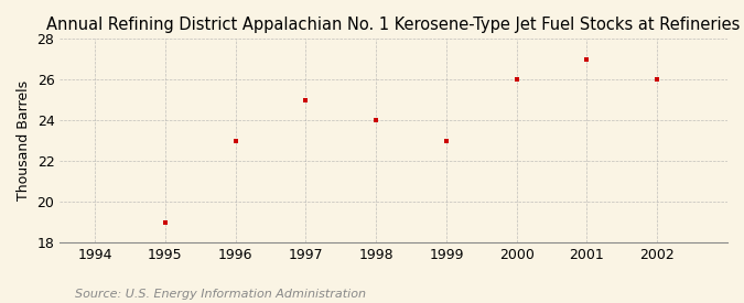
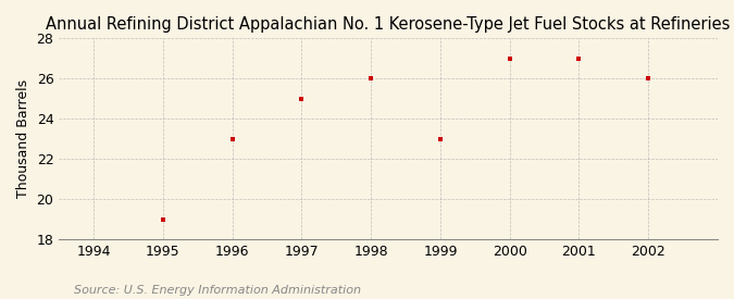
1998: 24 -> 26
2000: 26 -> 27
